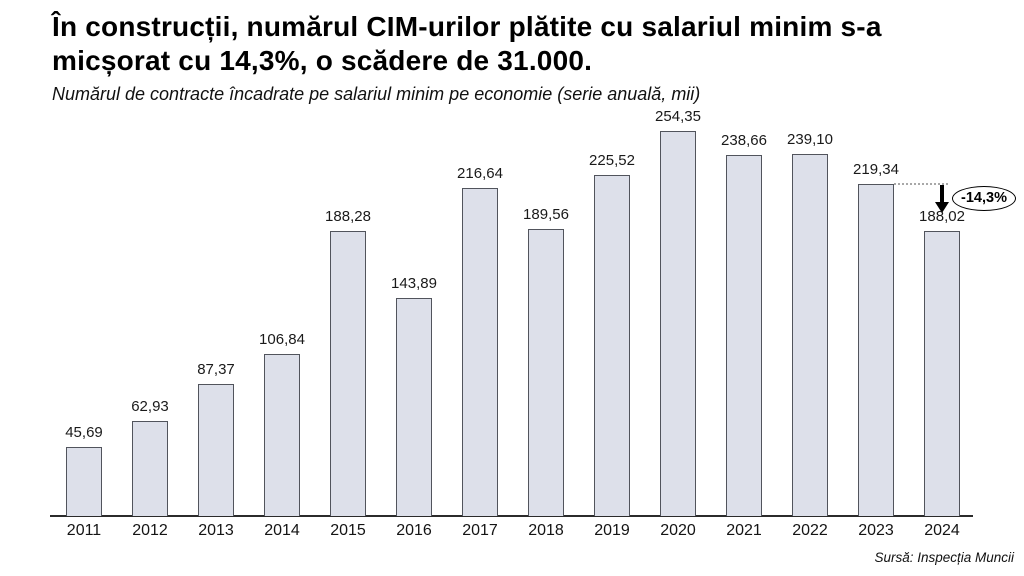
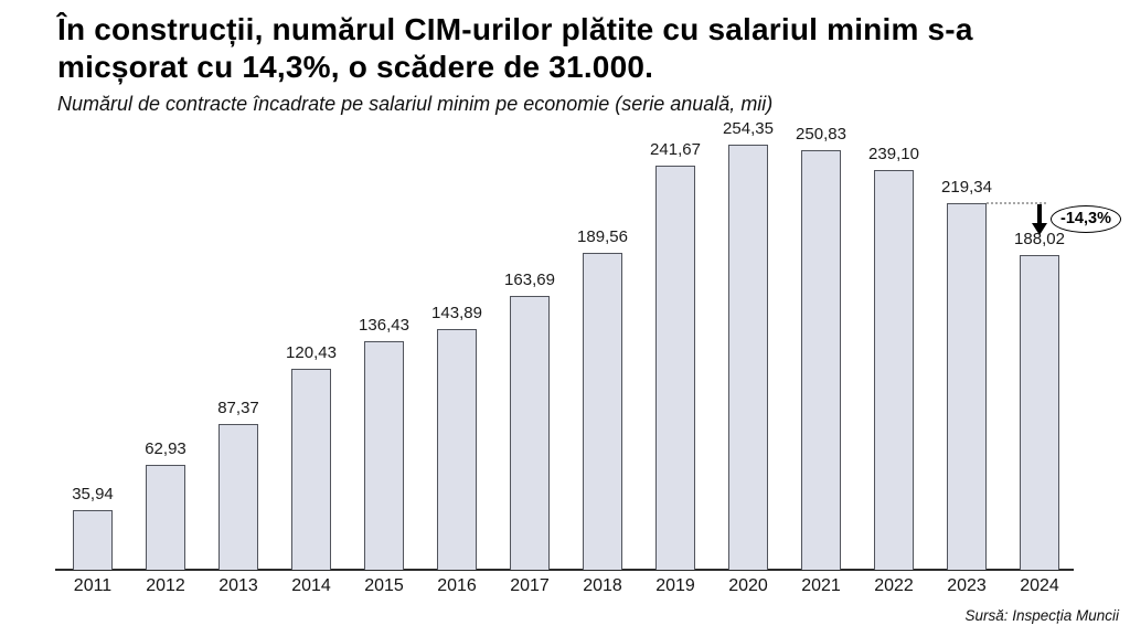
2011: 45,69 -> 35,94
2014: 106,84 -> 120,43
2015: 188,28 -> 136,43
2017: 216,64 -> 163,69
2019: 225,52 -> 241,67
2021: 238,66 -> 250,83
